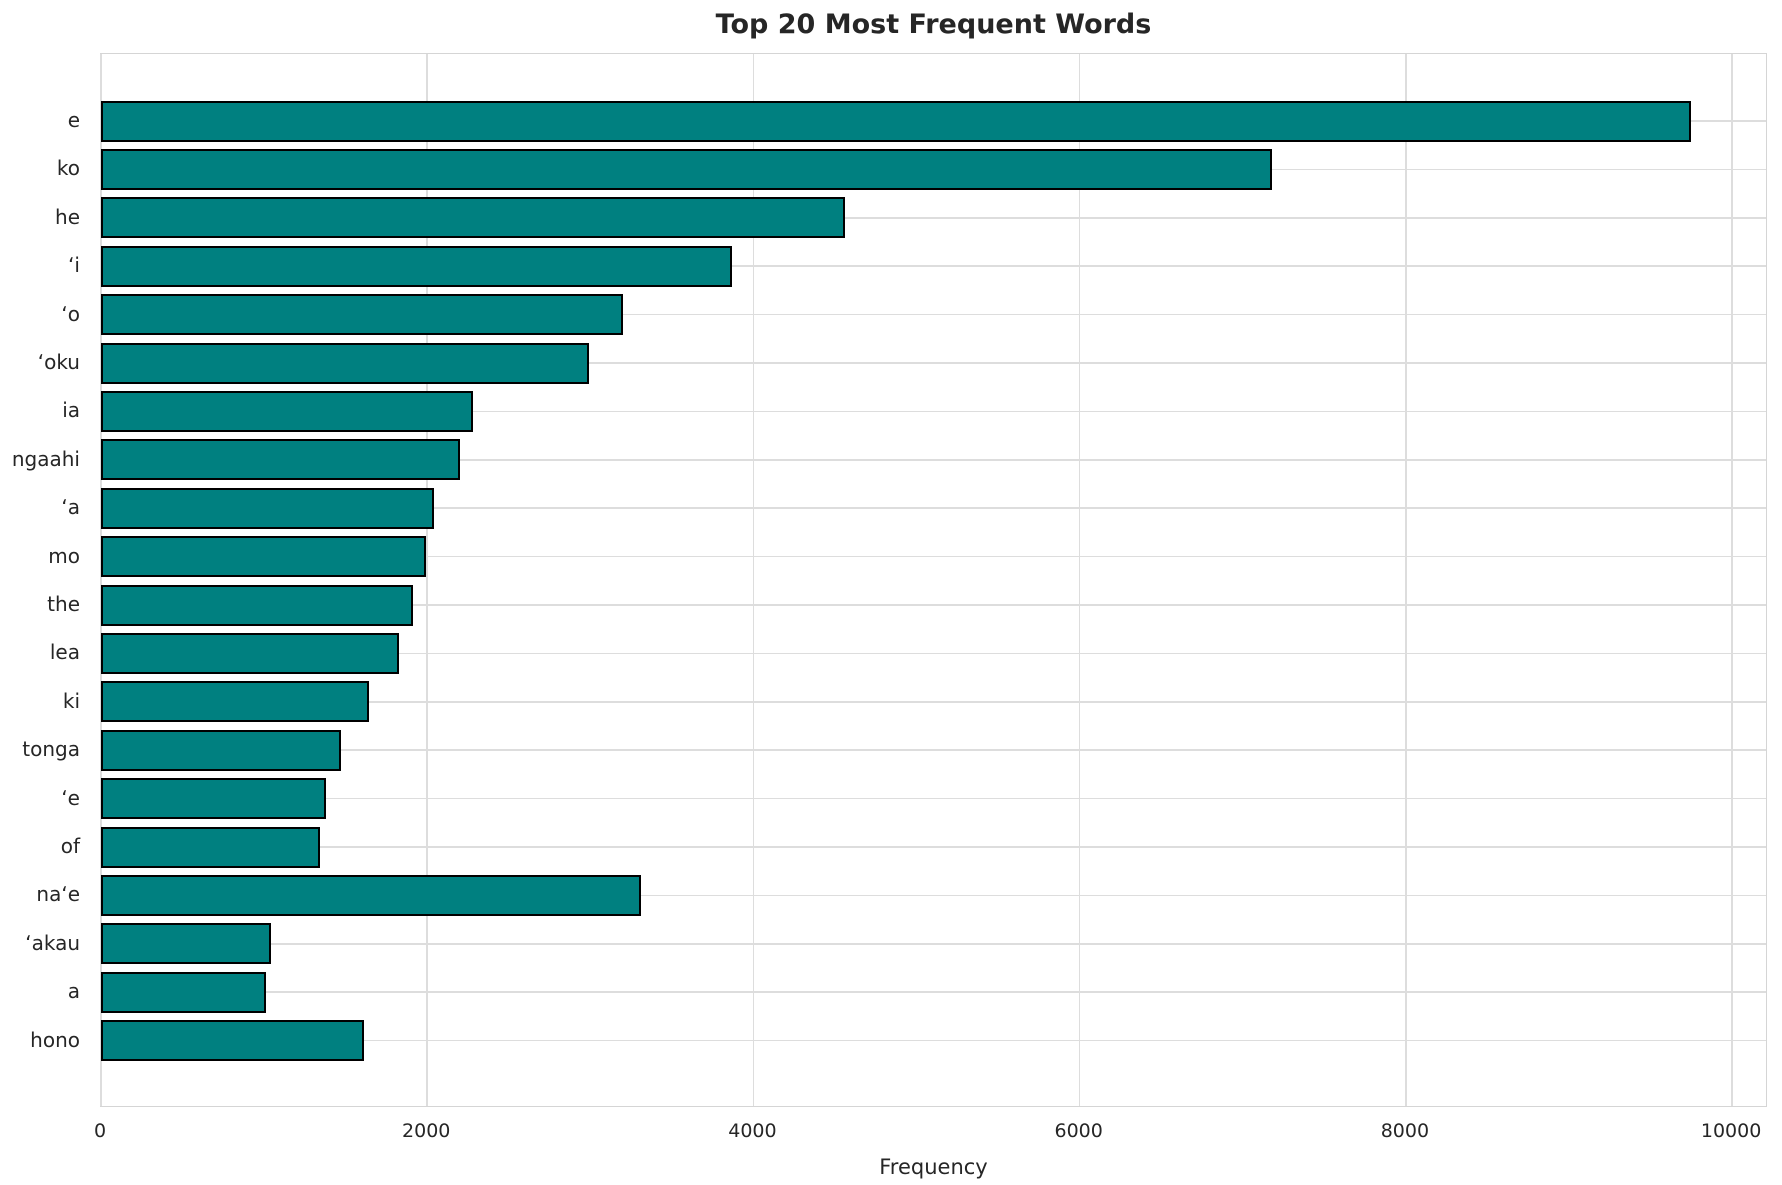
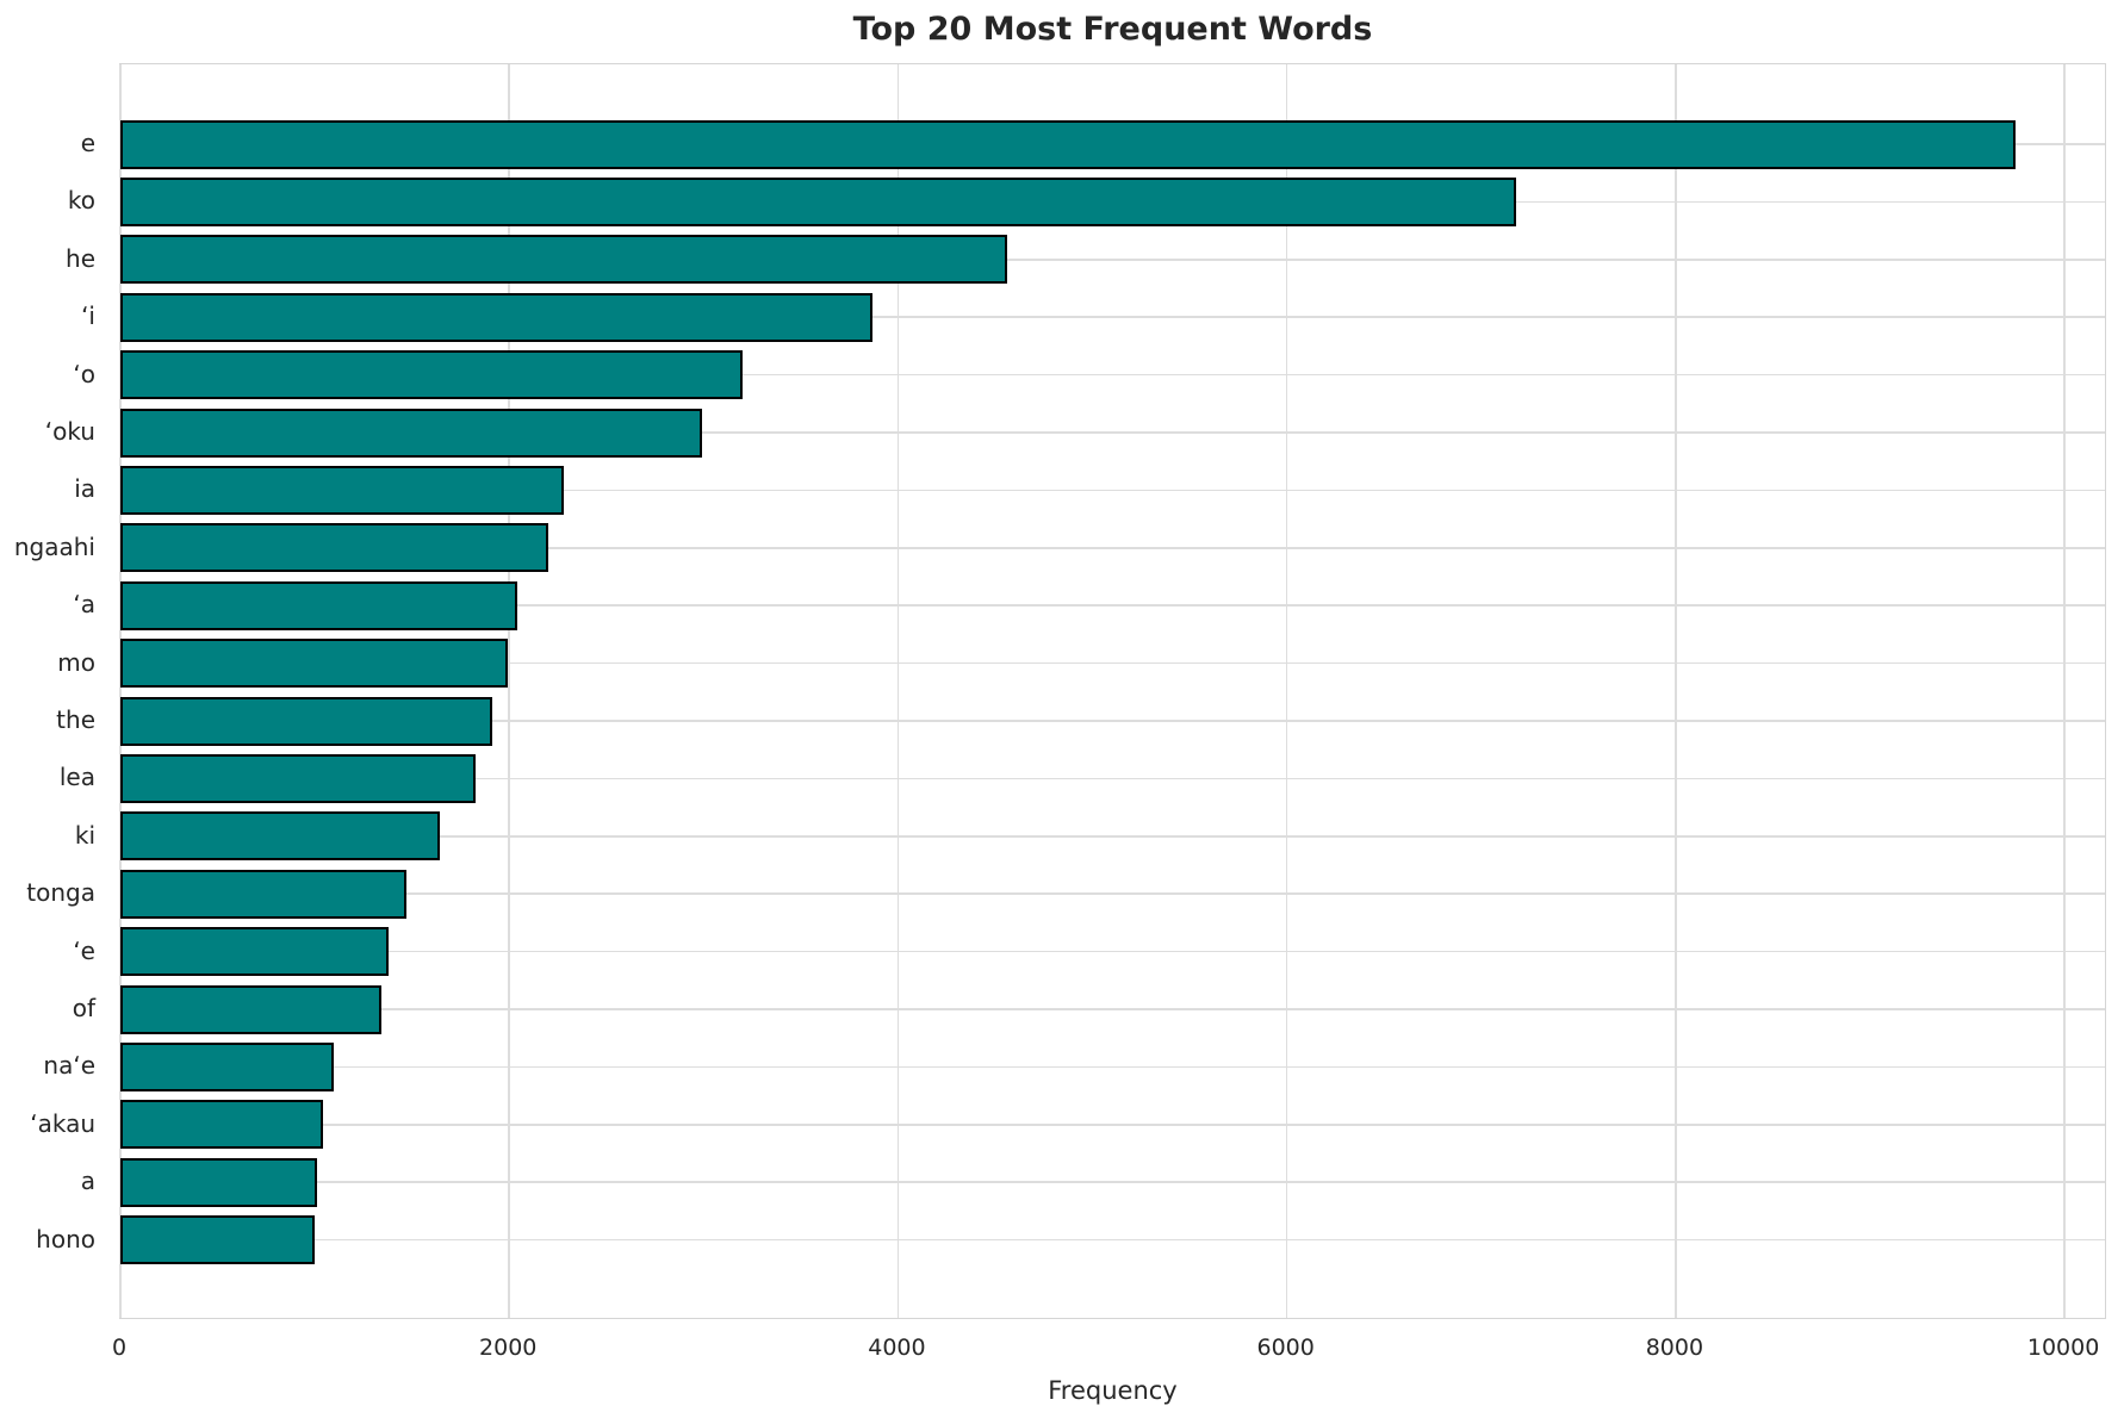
naʻe: 3310 -> 1100
hono: 1610 -> 1000
